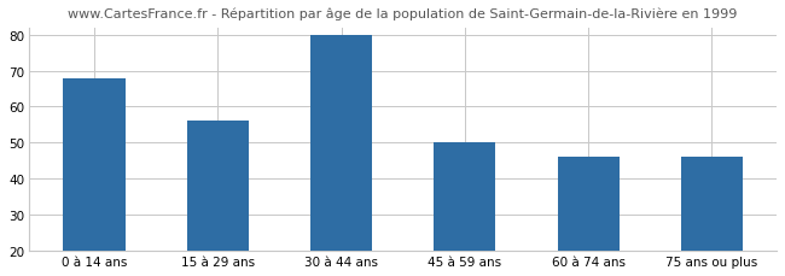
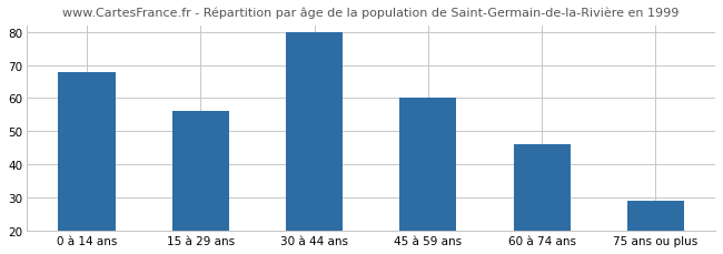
45 à 59 ans: 50 -> 60
75 ans ou plus: 46 -> 29
